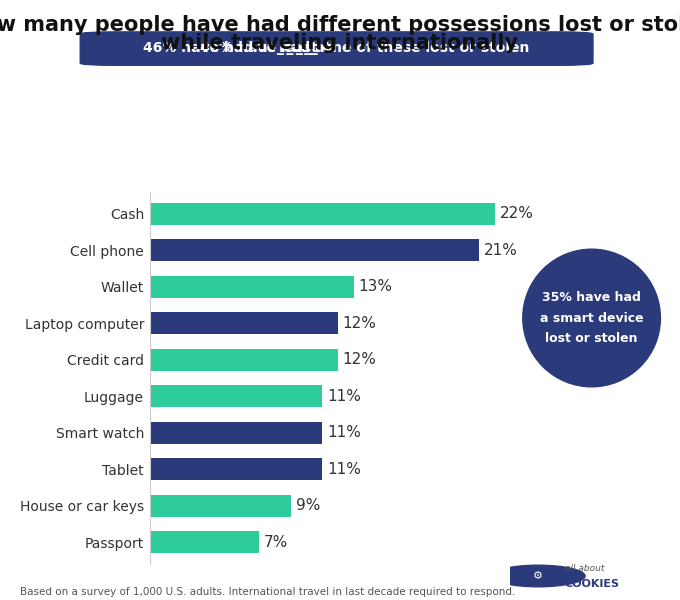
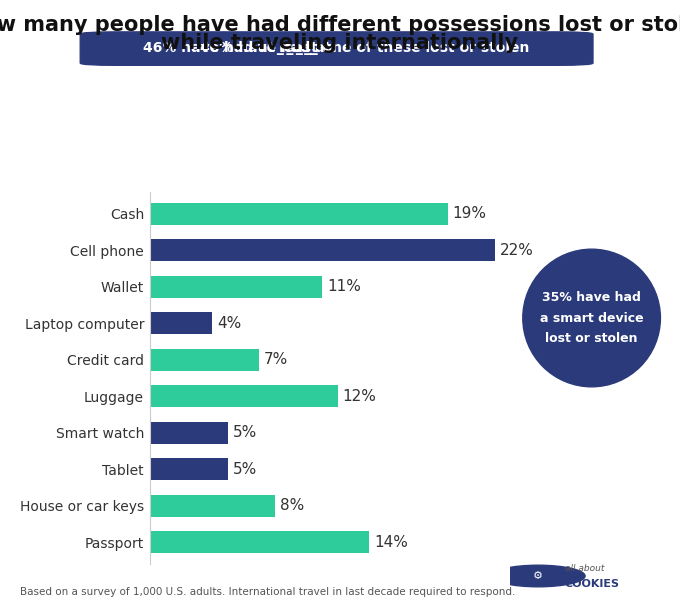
Cash: 22% -> 19%
Cell phone: 21% -> 22%
Wallet: 13% -> 11%
Laptop computer: 12% -> 4%
Credit card: 12% -> 7%
Luggage: 11% -> 12%
Smart watch: 11% -> 5%
Tablet: 11% -> 5%
House or car keys: 9% -> 8%
Passport: 7% -> 14%
